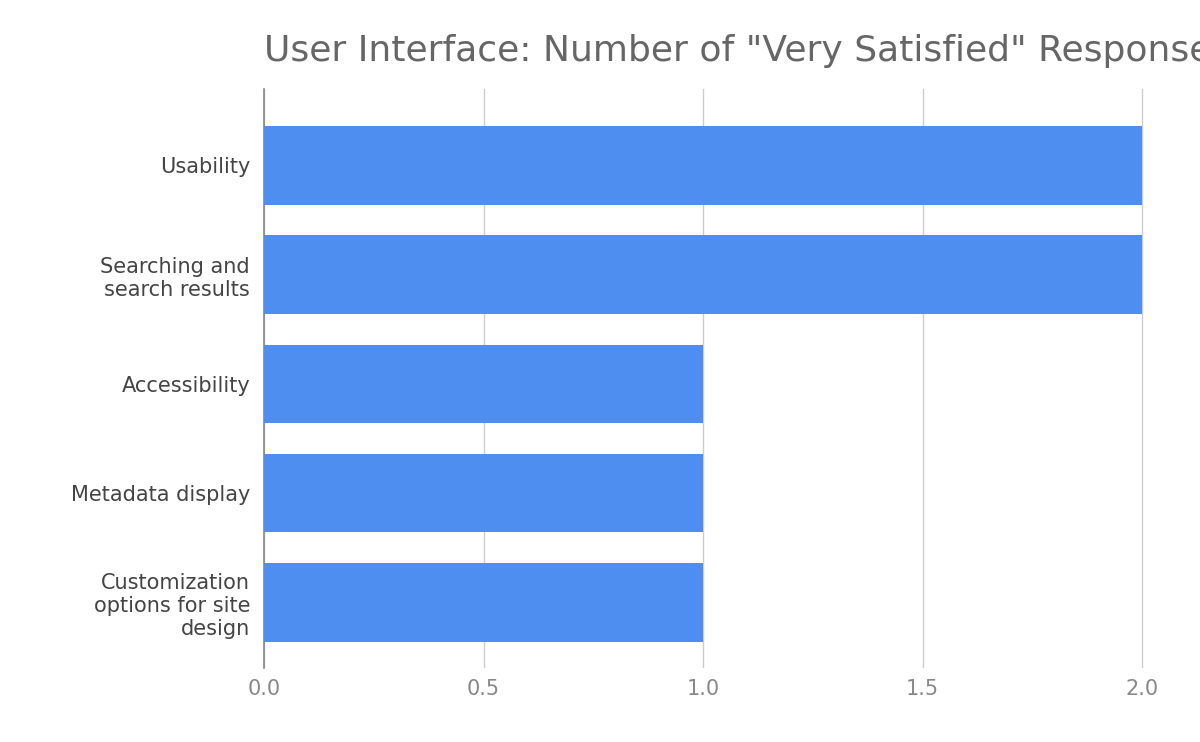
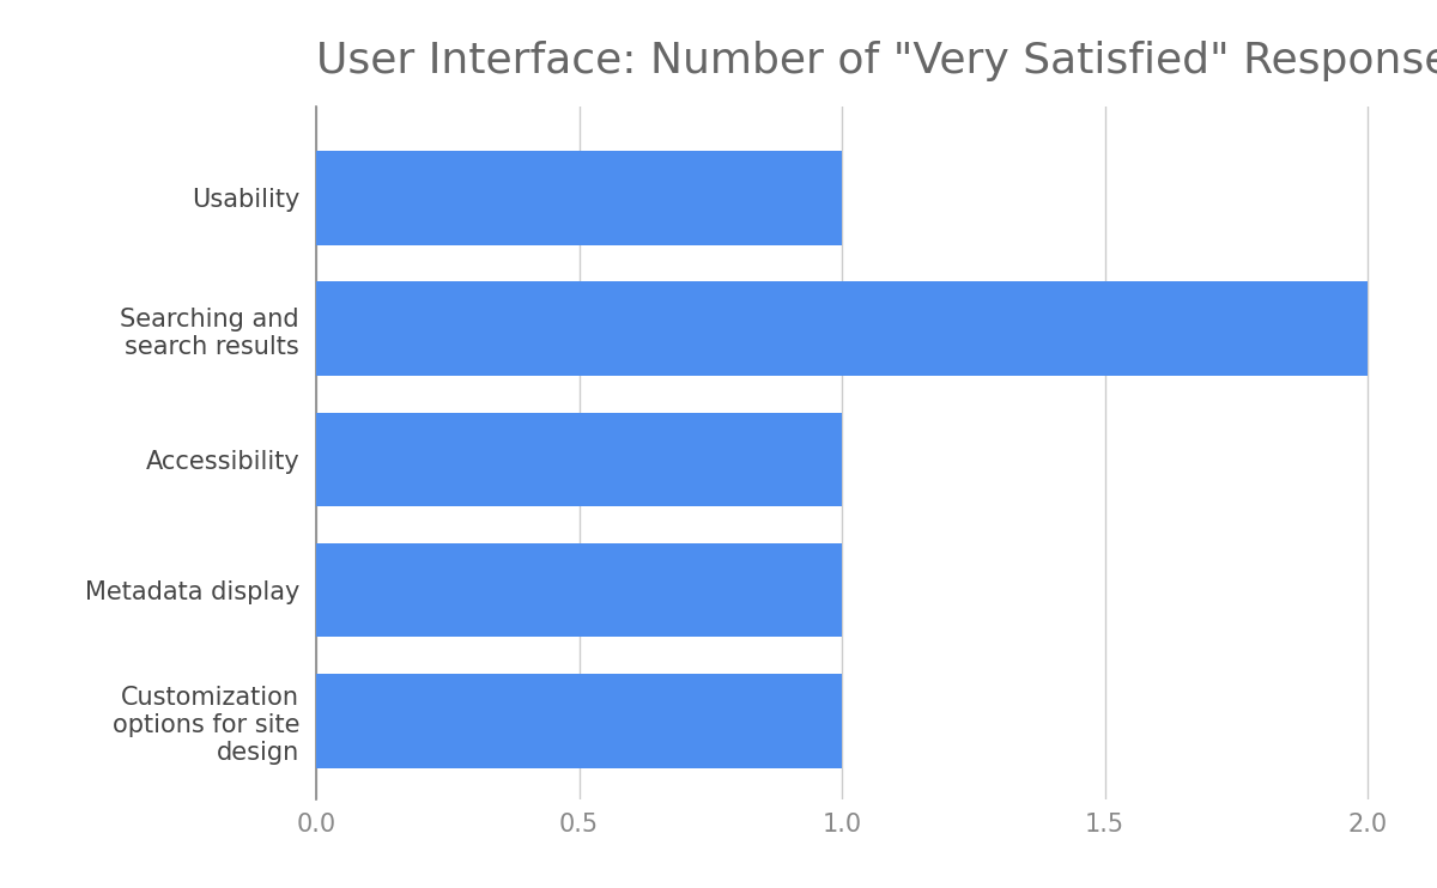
Usability: 2 -> 1
